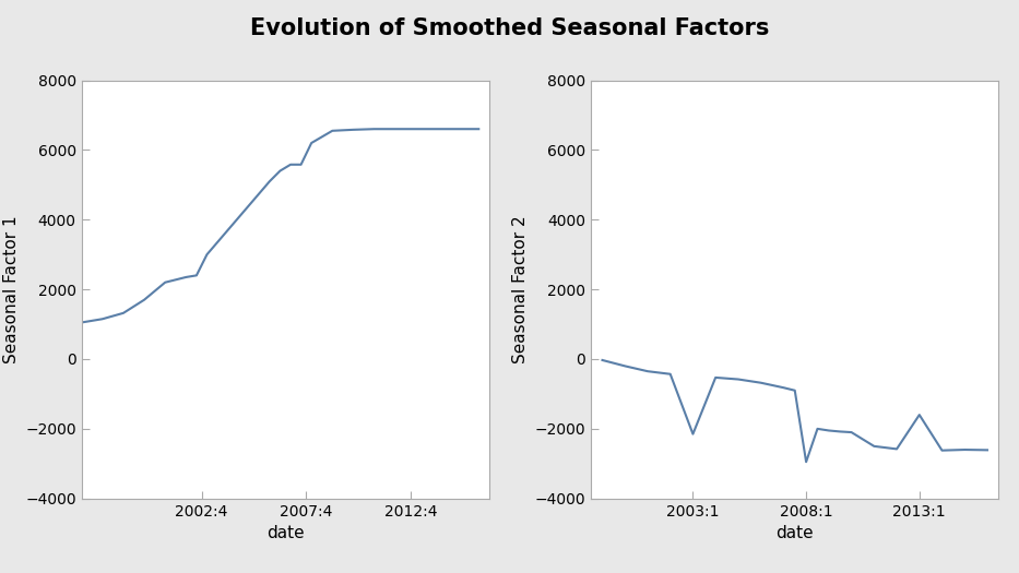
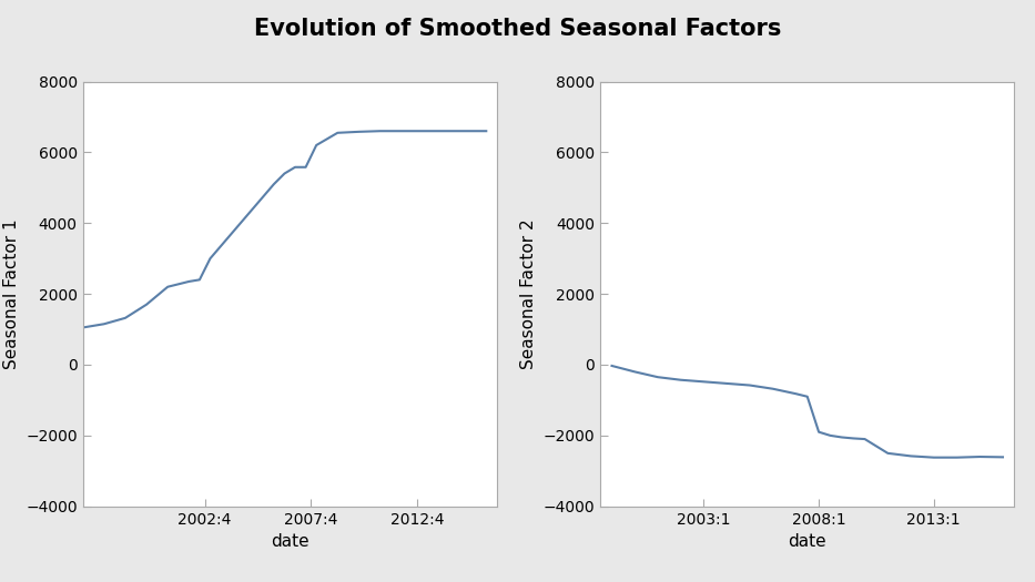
2003:1: -2150 -> -480
2008:1: -2950 -> -1900
2013:1: -1600 -> -2620
